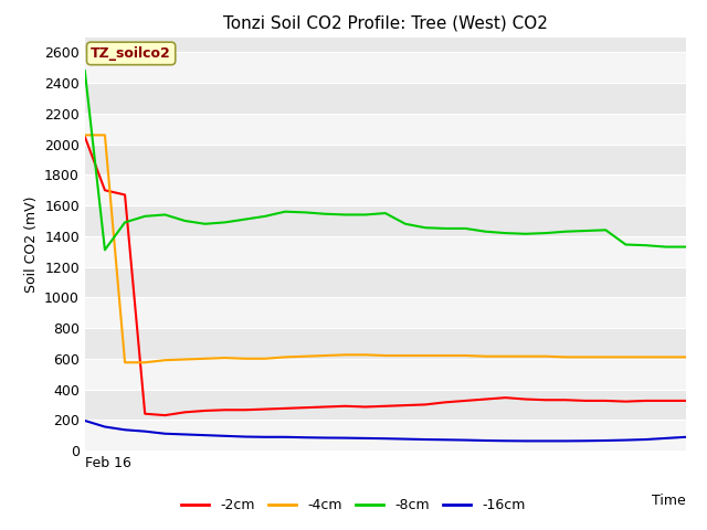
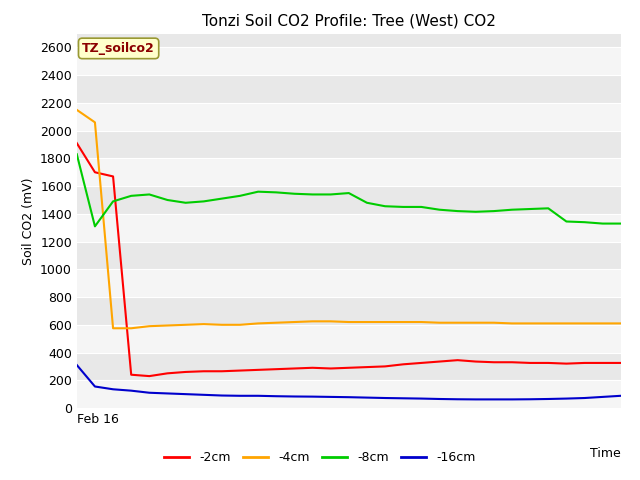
-2cm/Feb 16: 2050 -> 1910
-4cm/Feb 16: 2060 -> 2150
-8cm/Feb 16: 2480 -> 1830
-16cm/Feb 16: 200 -> 310
